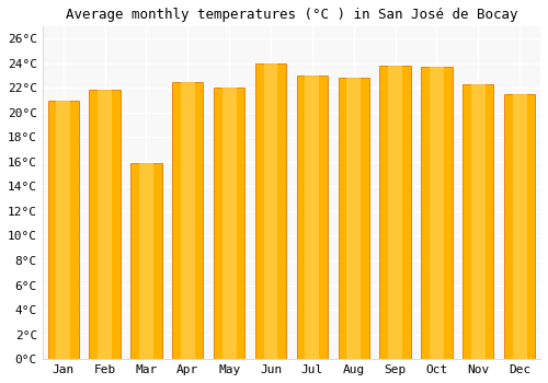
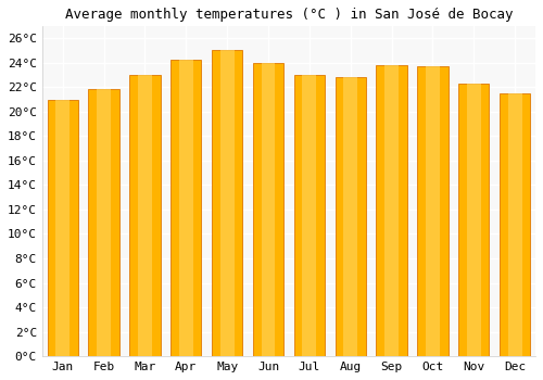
Mar: 15.9°C -> 23.0°C
Apr: 22.5°C -> 24.2°C
May: 22.0°C -> 25.0°C
